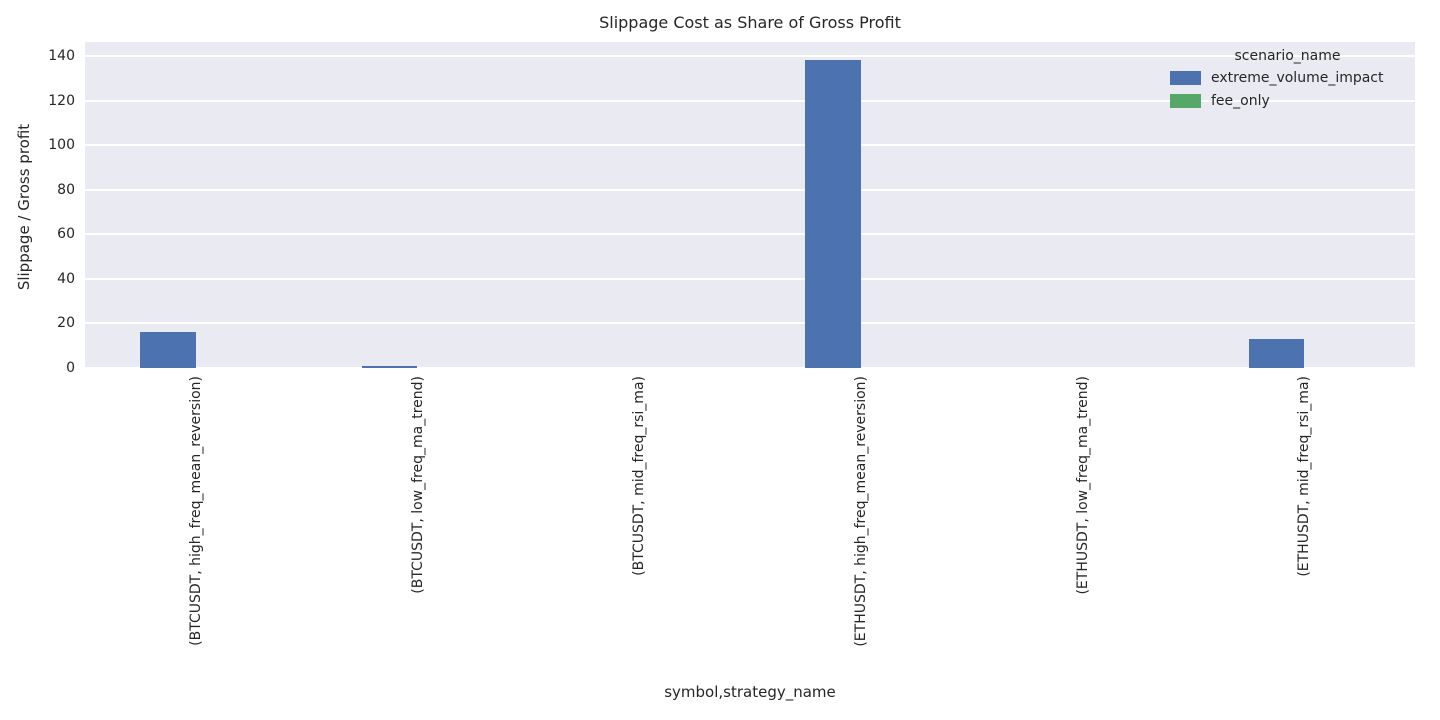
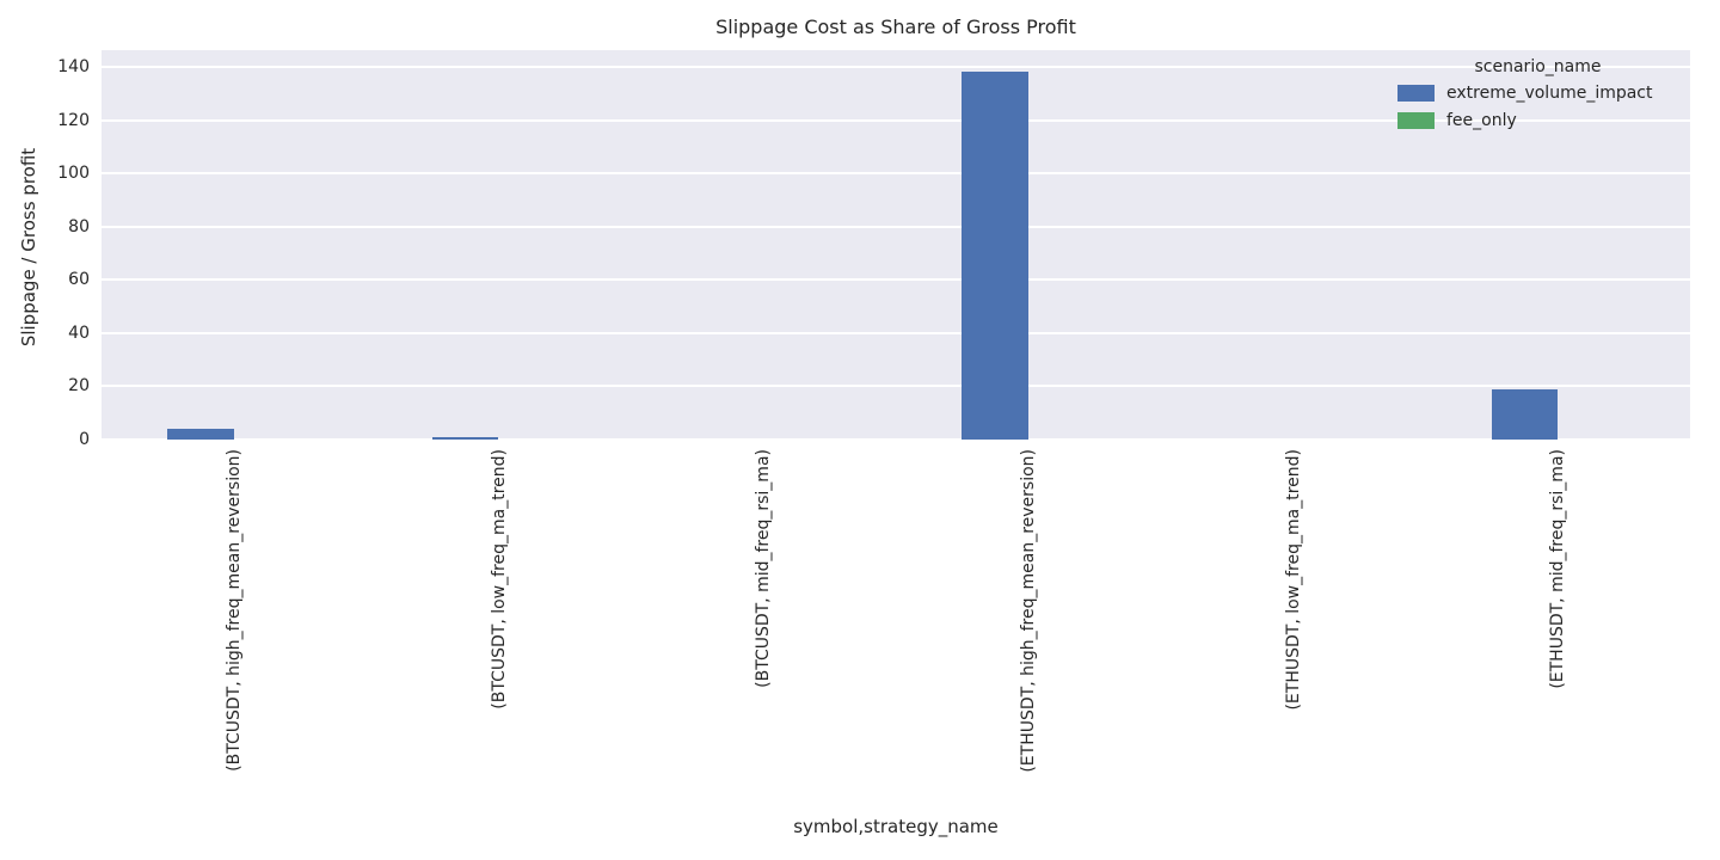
extreme_volume_impact/(BTCUSDT, high_freq_mean_reversion): 16 -> 4
extreme_volume_impact/(ETHUSDT, mid_freq_rsi_ma): 13 -> 19
